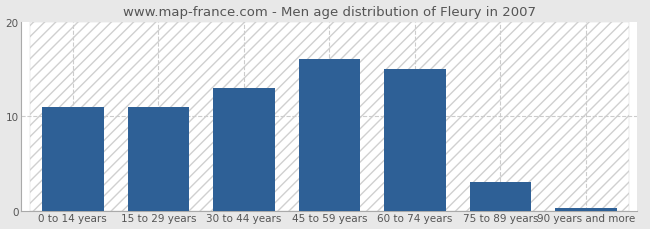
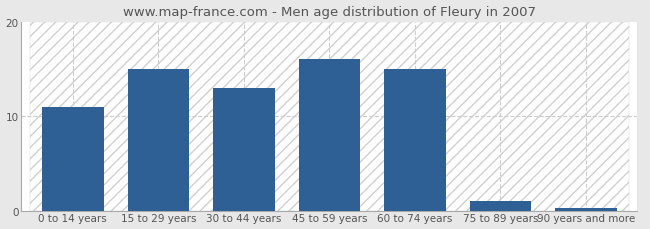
15 to 29 years: 11.0 -> 15.0
75 to 89 years: 3.0 -> 1.0
